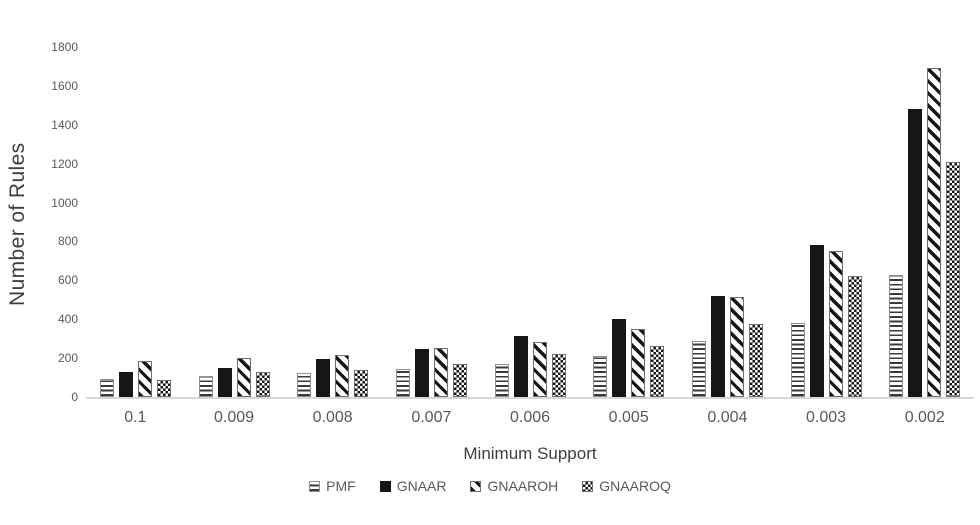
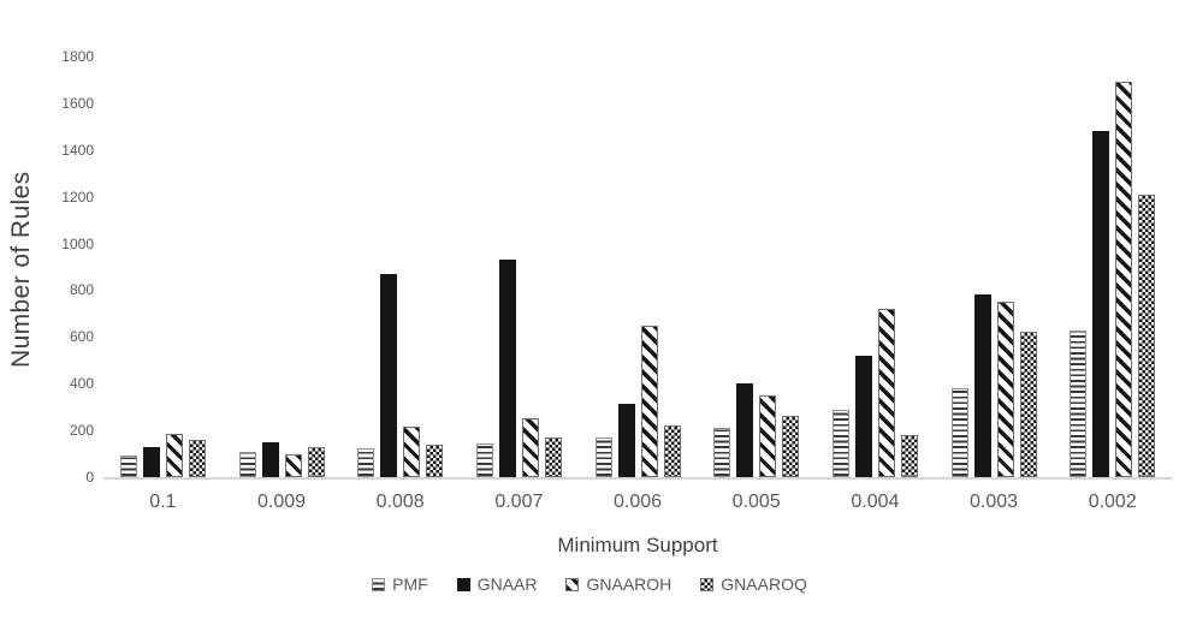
GNAAROQ/0.1: 90 -> 160
GNAAROH/0.009: 200 -> 100
GNAAR/0.008: 200 -> 870
GNAAR/0.007: 240 -> 930
GNAAROH/0.006: 280 -> 650
GNAAROH/0.004: 520 -> 720
GNAAROQ/0.004: 380 -> 180
